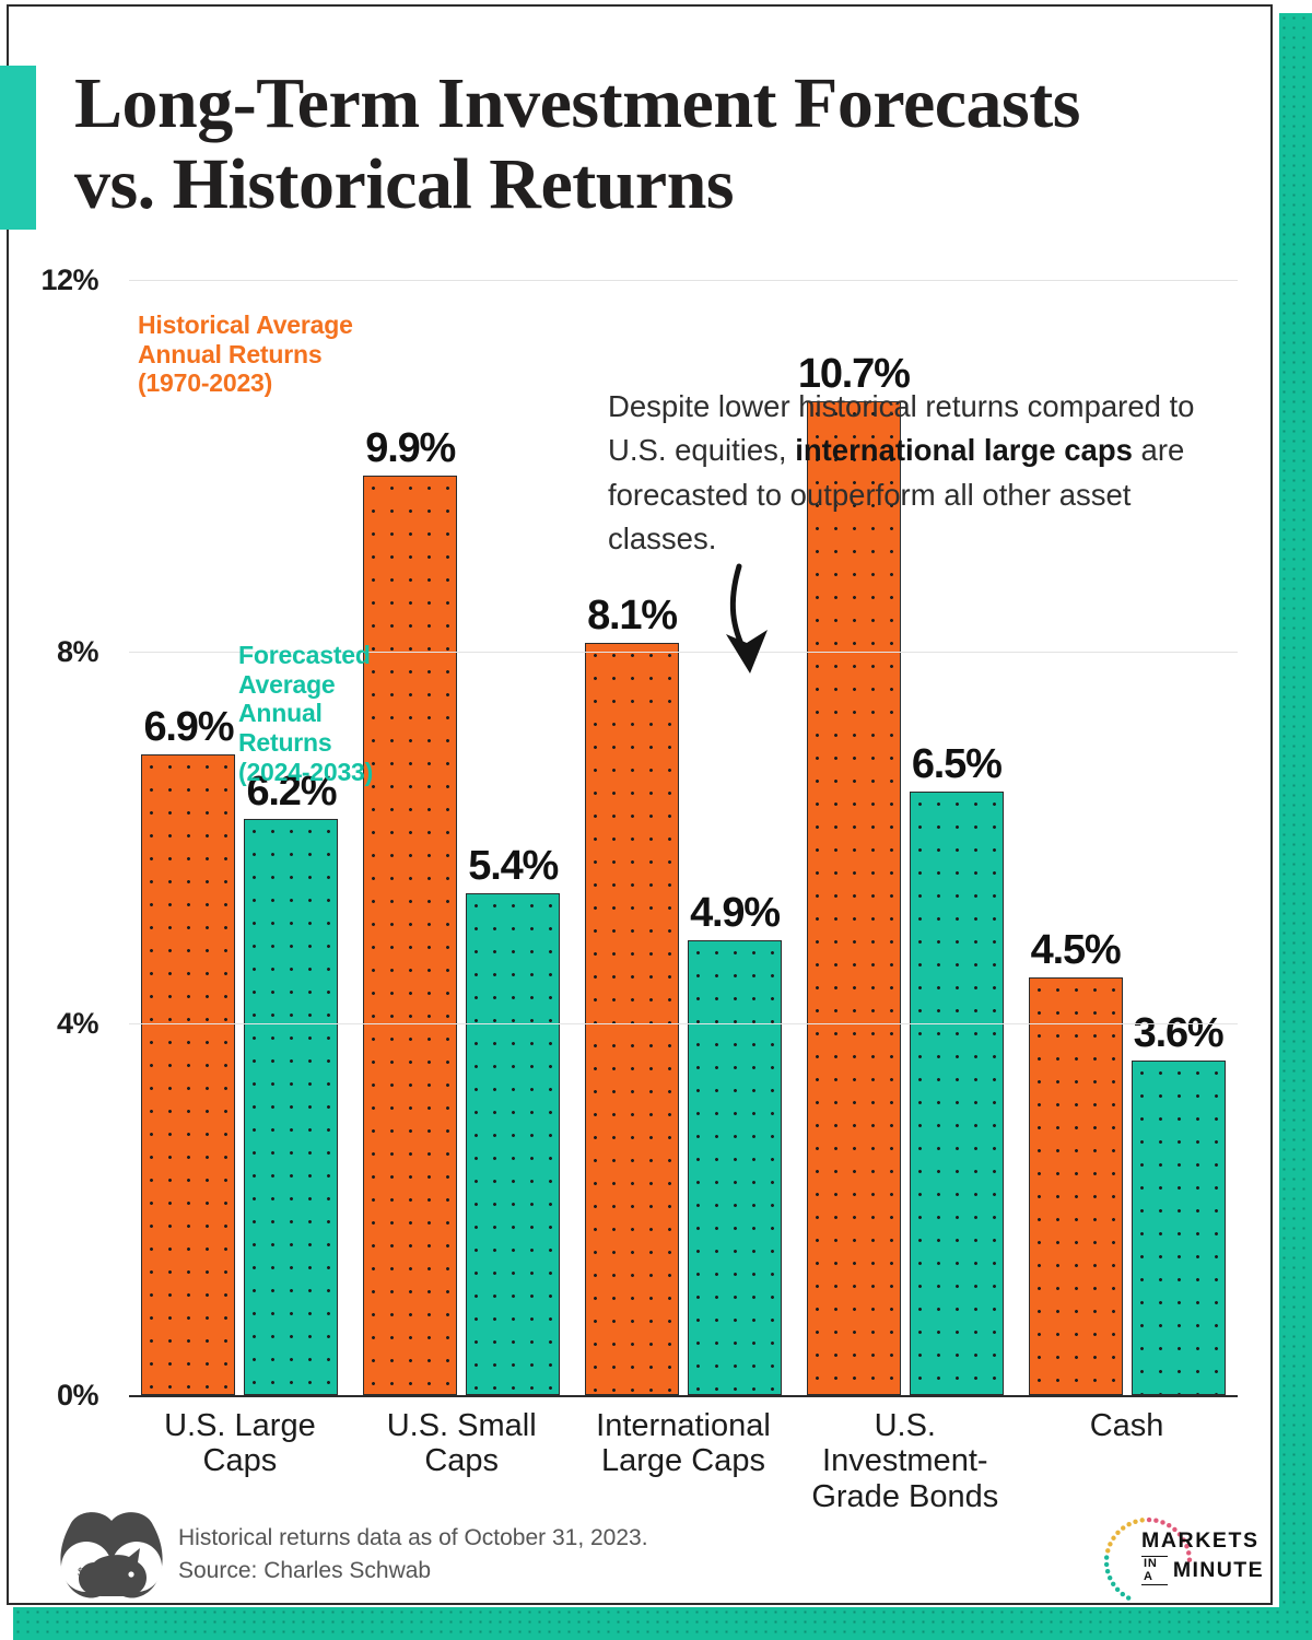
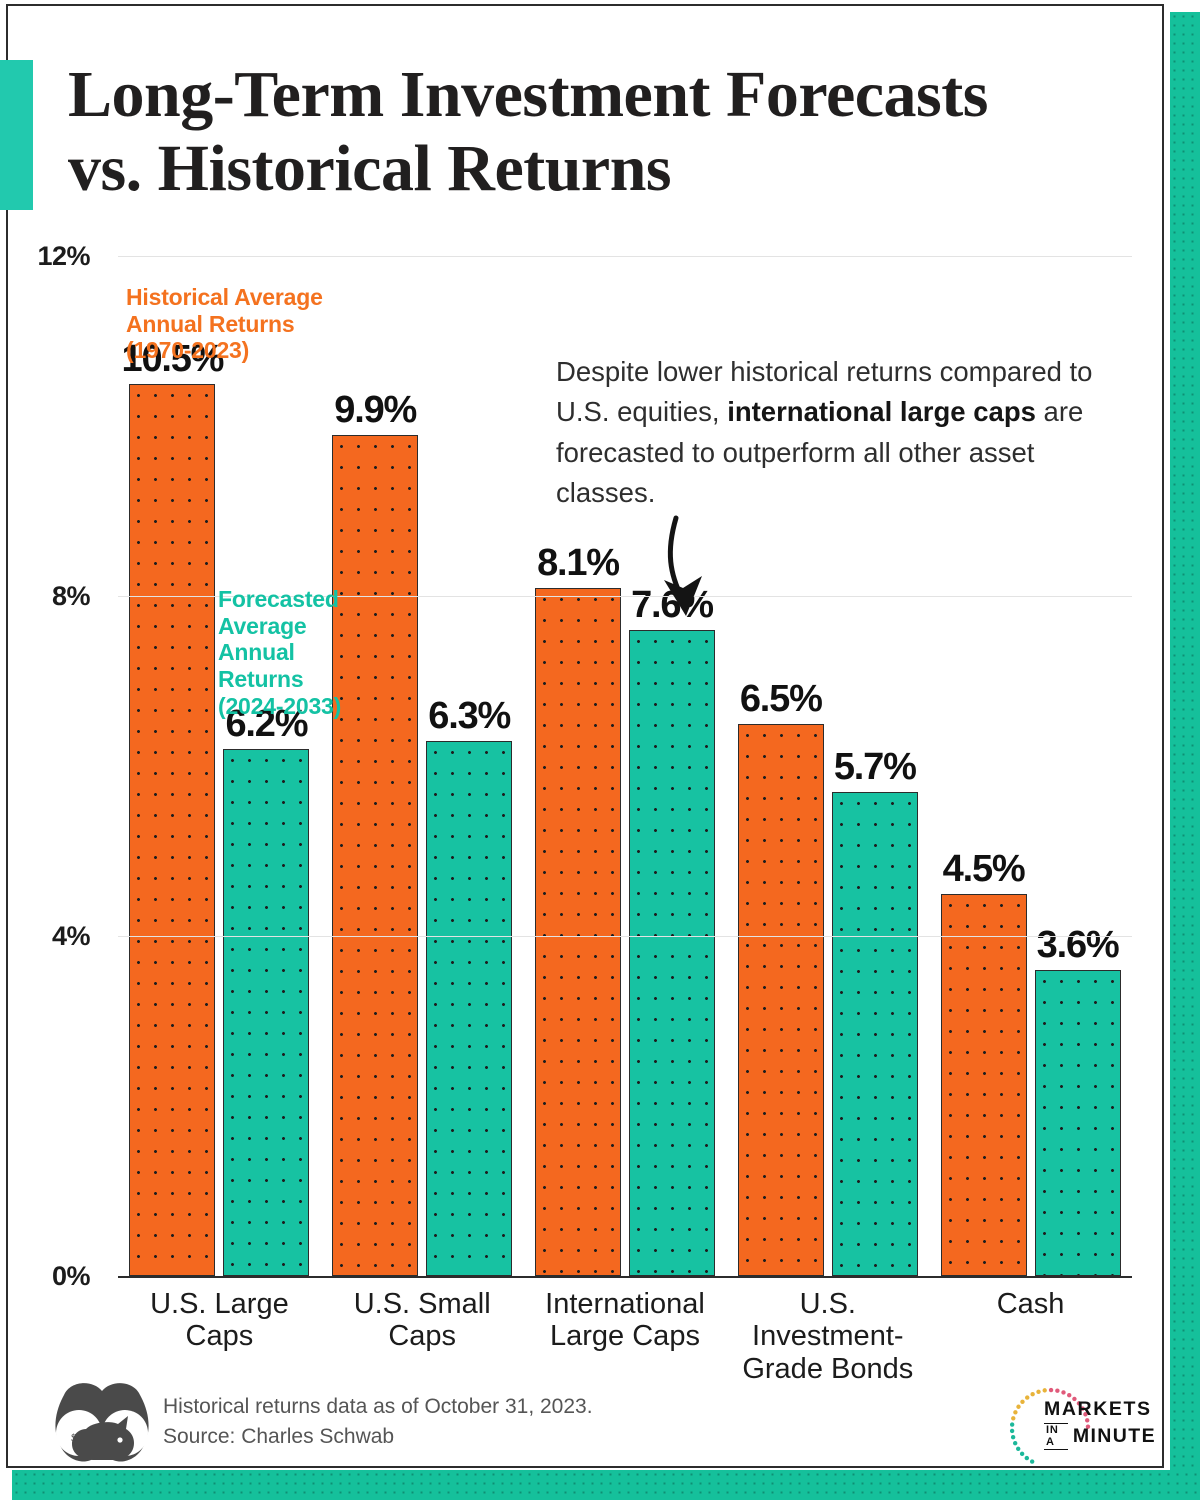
Historical Average Annual Returns (1970-2023)/U.S. Large Caps: 6.9% -> 10.5%
Forecasted Average Annual Returns (2024-2033)/U.S. Small Caps: 5.4% -> 6.3%
Forecasted Average Annual Returns (2024-2033)/International Large Caps: 4.9% -> 7.6%
Historical Average Annual Returns (1970-2023)/U.S. Investment-Grade Bonds: 10.7% -> 6.5%
Forecasted Average Annual Returns (2024-2033)/U.S. Investment-Grade Bonds: 6.5% -> 5.7%
